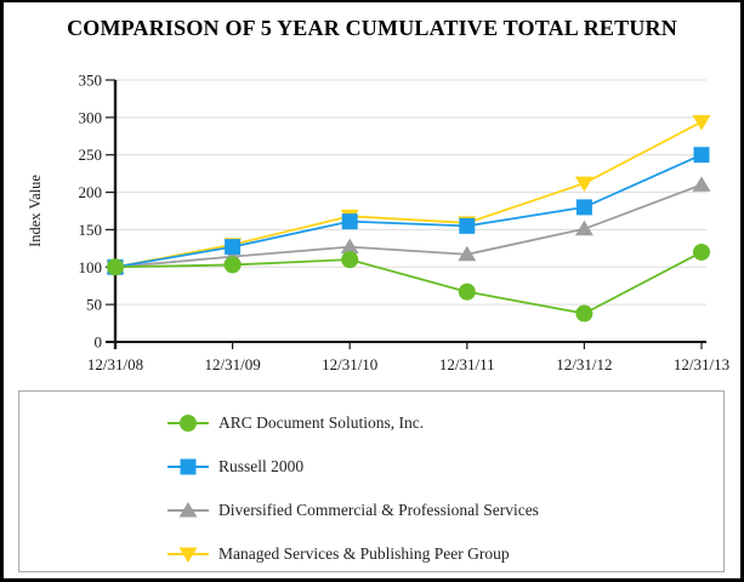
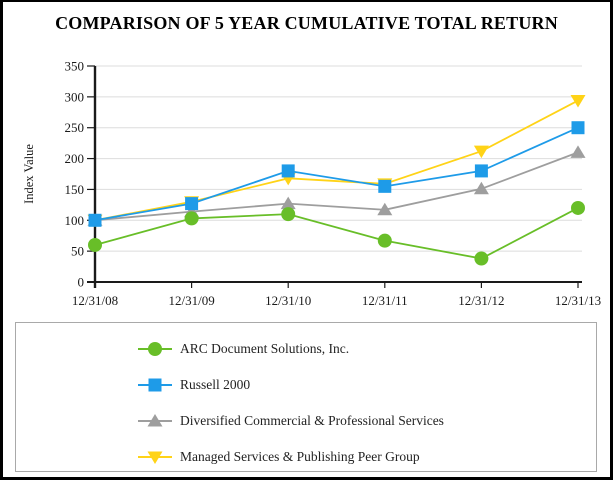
ARC Document Solutions, Inc./12/31/08: 100 -> 60
Russell 2000/12/31/10: 160 -> 180
